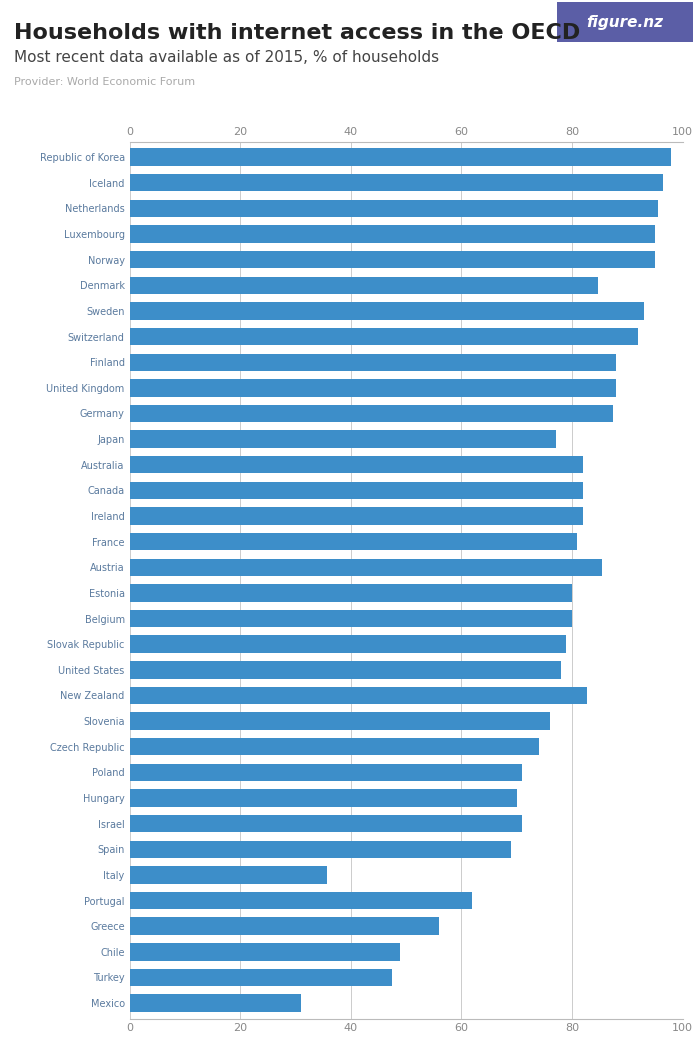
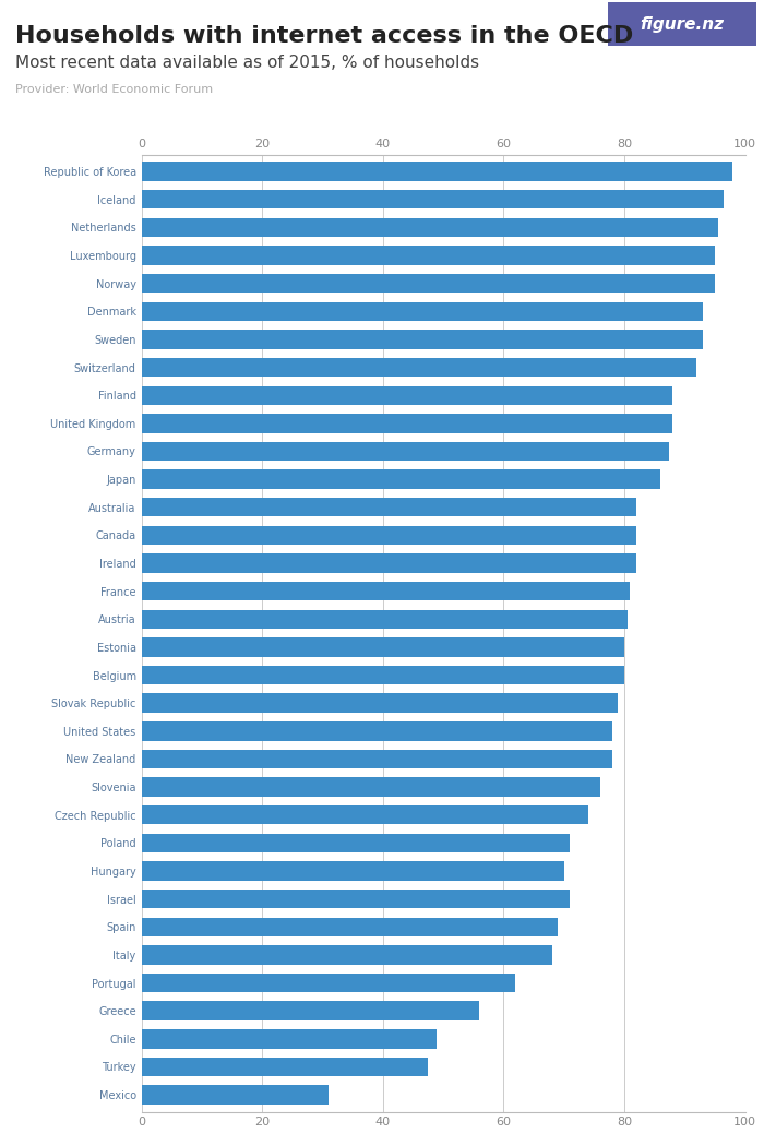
Denmark: 84.8 -> 93.0
Japan: 77.2 -> 86.0
Austria: 85.4 -> 80.5
New Zealand: 82.8 -> 78.0
Italy: 35.8 -> 68.0
